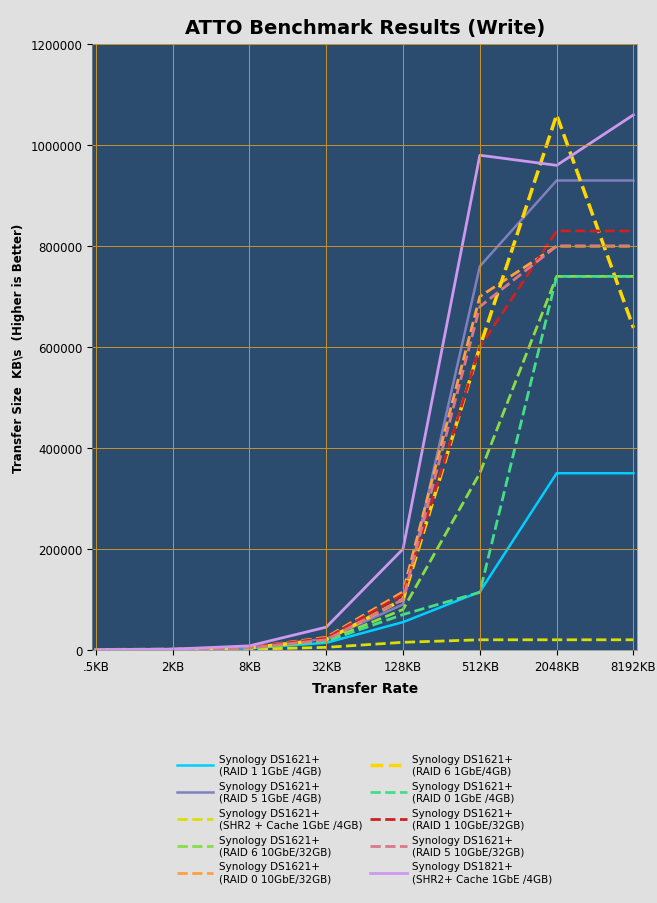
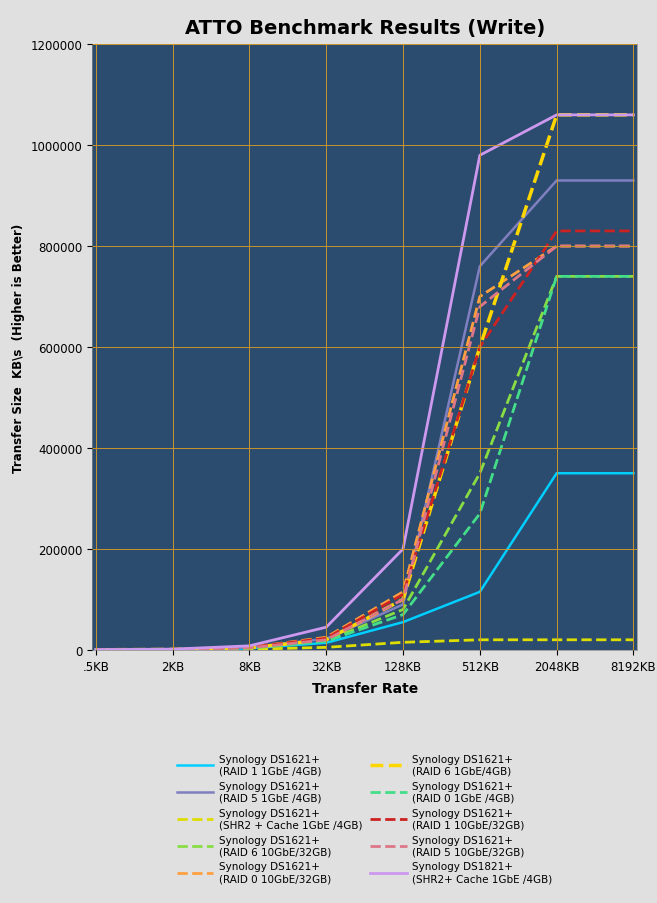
Synology DS1621+ (RAID 0 1GbE /4GB)/512KB: 114000 -> 270000
Synology DS1821+ (SHR2+ Cache 1GbE /4GB)/2048KB: 960000 -> 1060000
Synology DS1621+ (RAID 6 1GbE/4GB)/8192KB: 638000 -> 1060000
